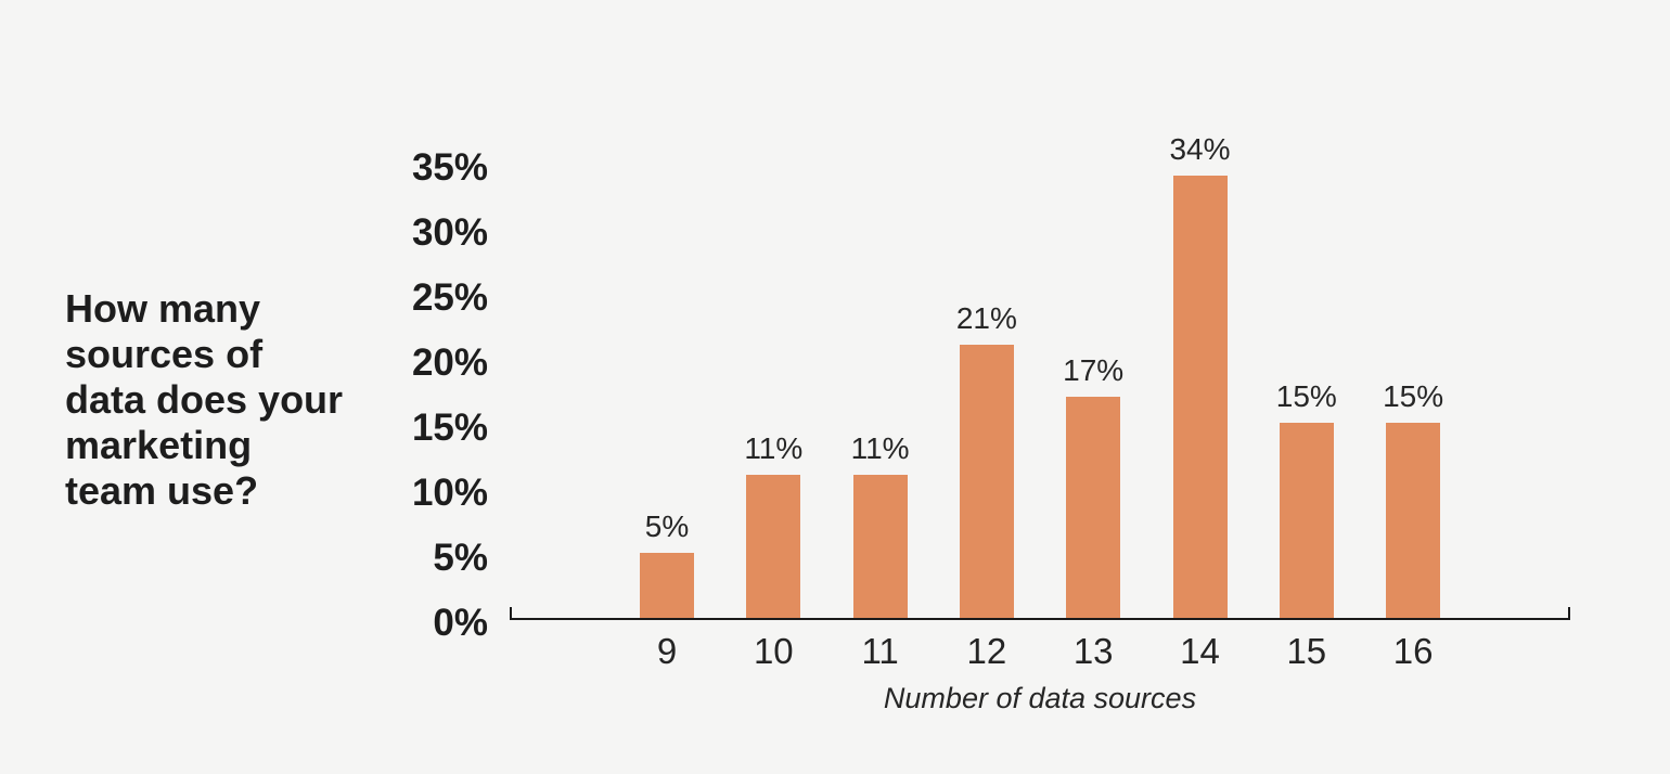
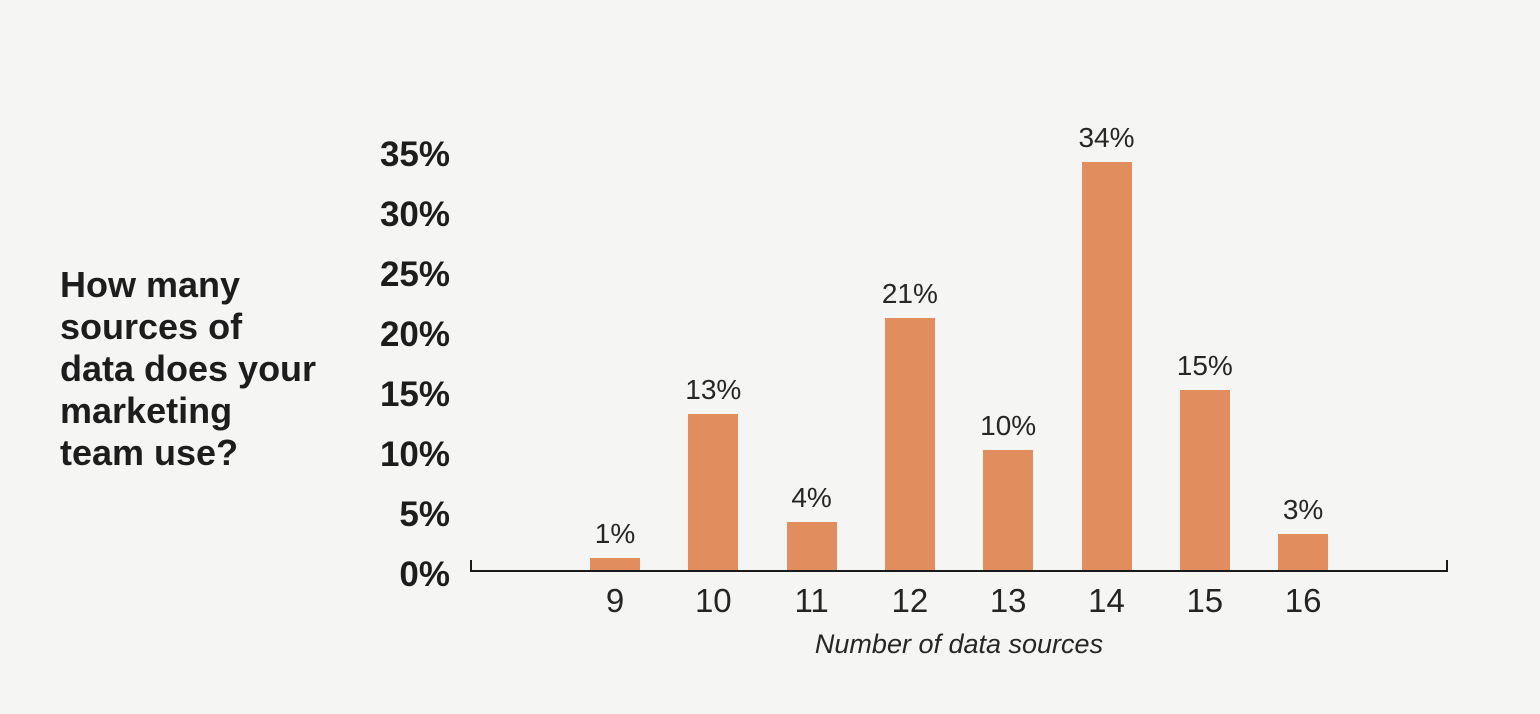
9: 5% -> 1%
10: 11% -> 13%
11: 11% -> 4%
13: 17% -> 10%
16: 15% -> 3%
